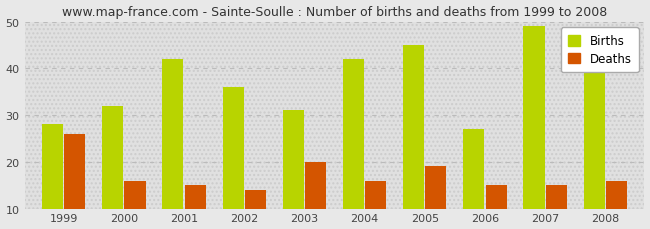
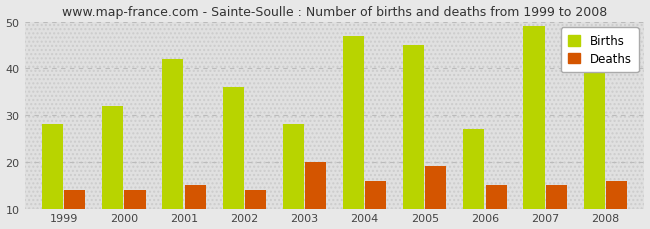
Deaths/1999: 26 -> 14
Deaths/2000: 16 -> 14
Births/2003: 31 -> 28
Births/2004: 42 -> 47
